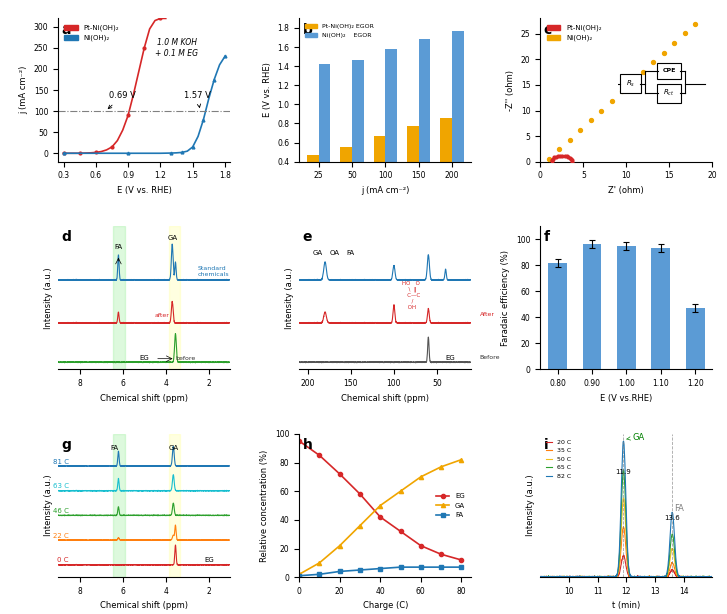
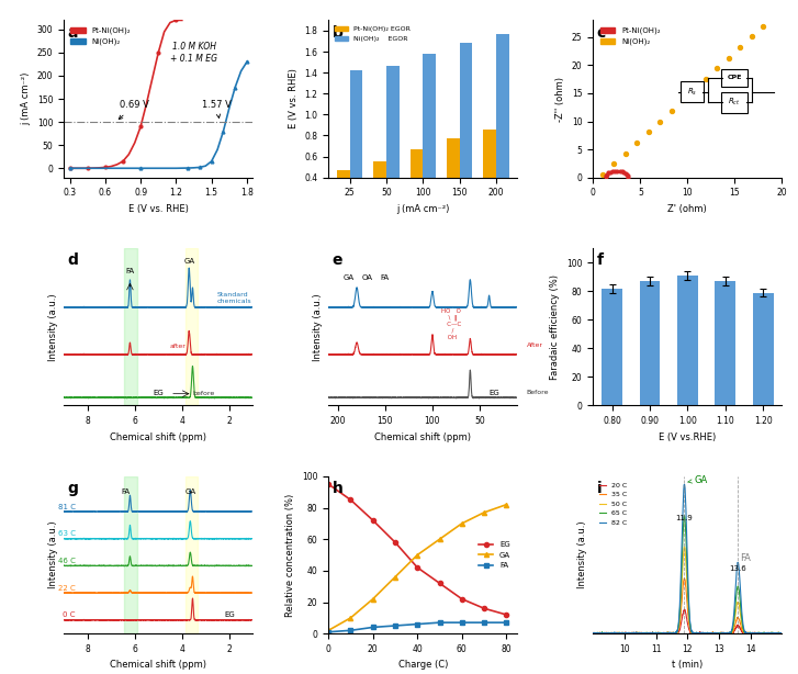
0.90: 96 -> 87
1.00: 95 -> 91
1.10: 93 -> 87
1.20: 47 -> 79
